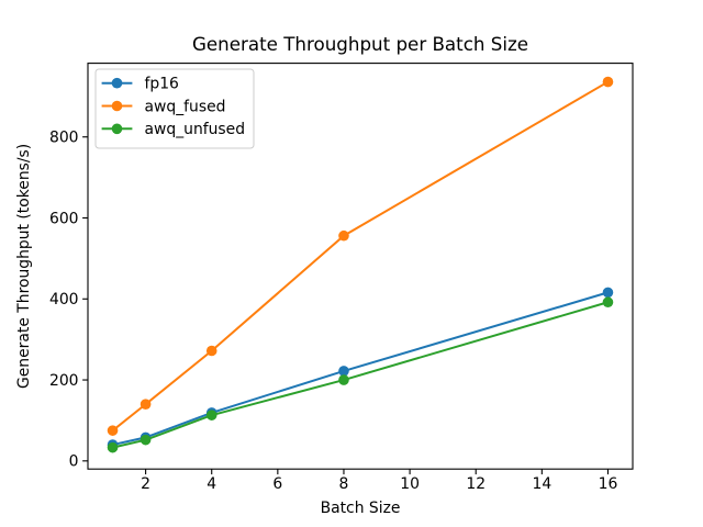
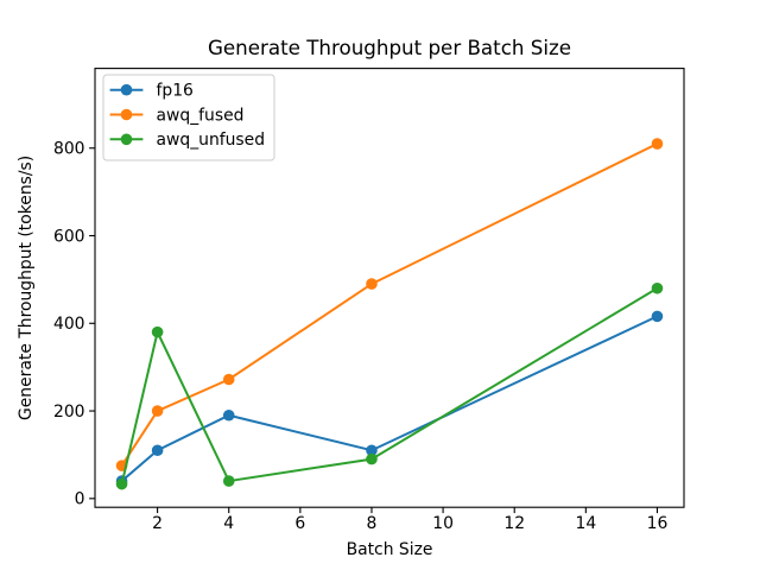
fp16/2: 60 -> 110
awq_fused/2: 140 -> 200
awq_unfused/2: 50 -> 380
fp16/4: 120 -> 190
awq_unfused/4: 110 -> 40
fp16/8: 220 -> 110
awq_fused/8: 560 -> 490
awq_unfused/8: 200 -> 90
awq_fused/16: 940 -> 810
awq_unfused/16: 390 -> 480
